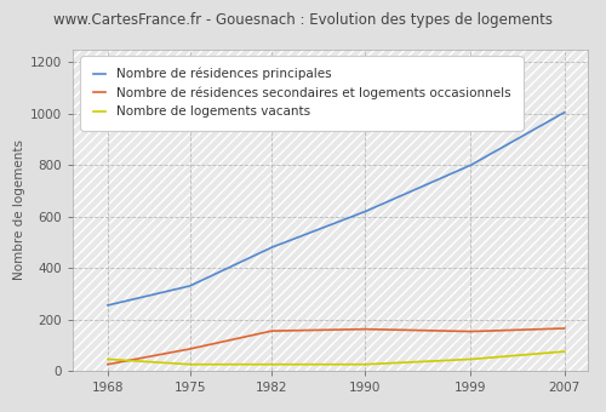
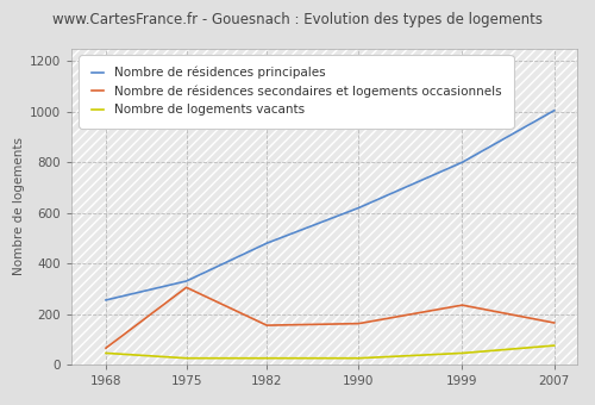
Nombre de résidences secondaires et logements occasionnels/1968: 25 -> 65
Nombre de résidences secondaires et logements occasionnels/1975: 85 -> 305
Nombre de résidences secondaires et logements occasionnels/1999: 153 -> 235
